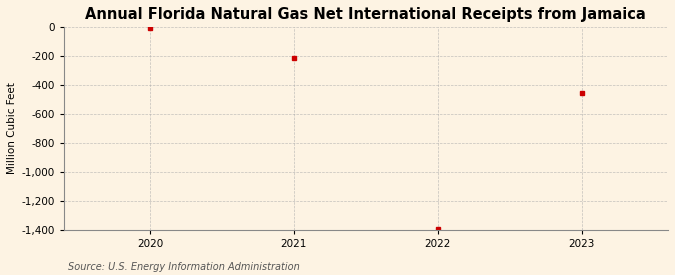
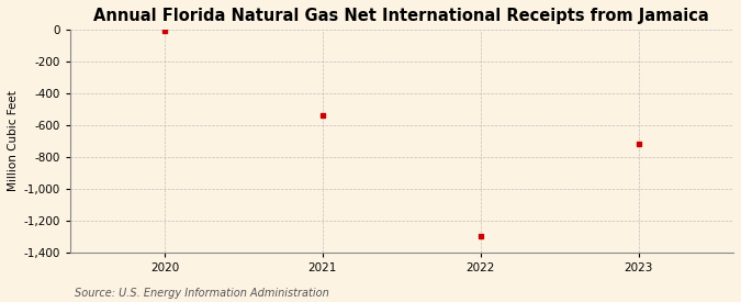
2021: -210 -> -540
2022: -1,400 -> -1,300
2023: -460 -> -720
